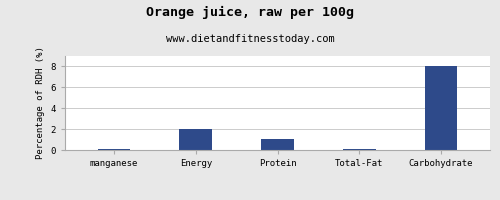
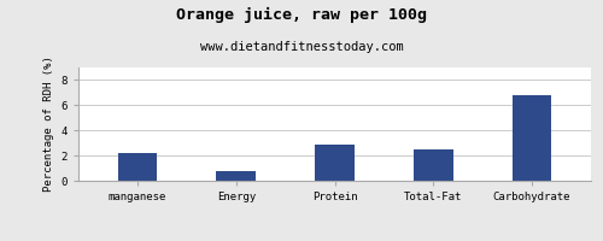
manganese: 0.1 -> 2.2
Energy: 2.0 -> 0.8
Protein: 1.1 -> 2.9
Total-Fat: 0.1 -> 2.5
Carbohydrate: 8.0 -> 6.8
